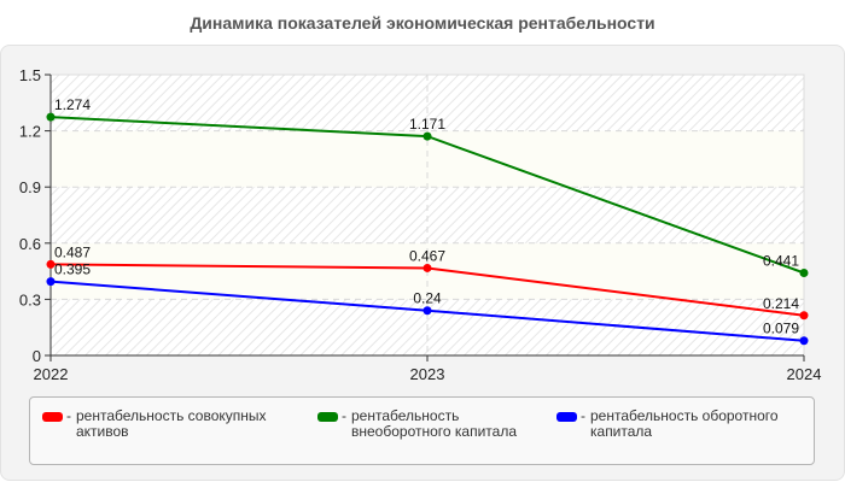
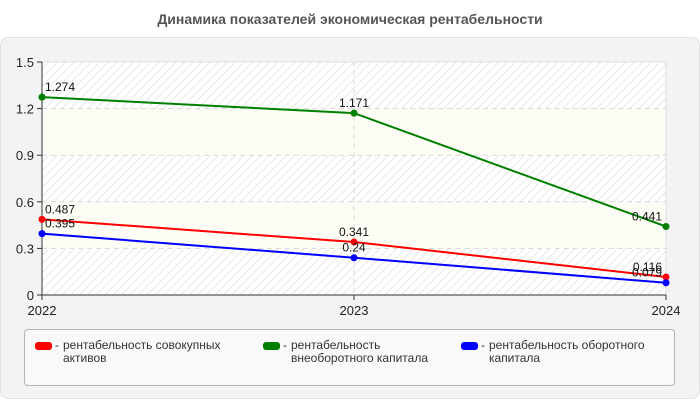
рентабельность совокупных активов/2023: 0.467 -> 0.341
рентабельность совокупных активов/2024: 0.214 -> 0.116
